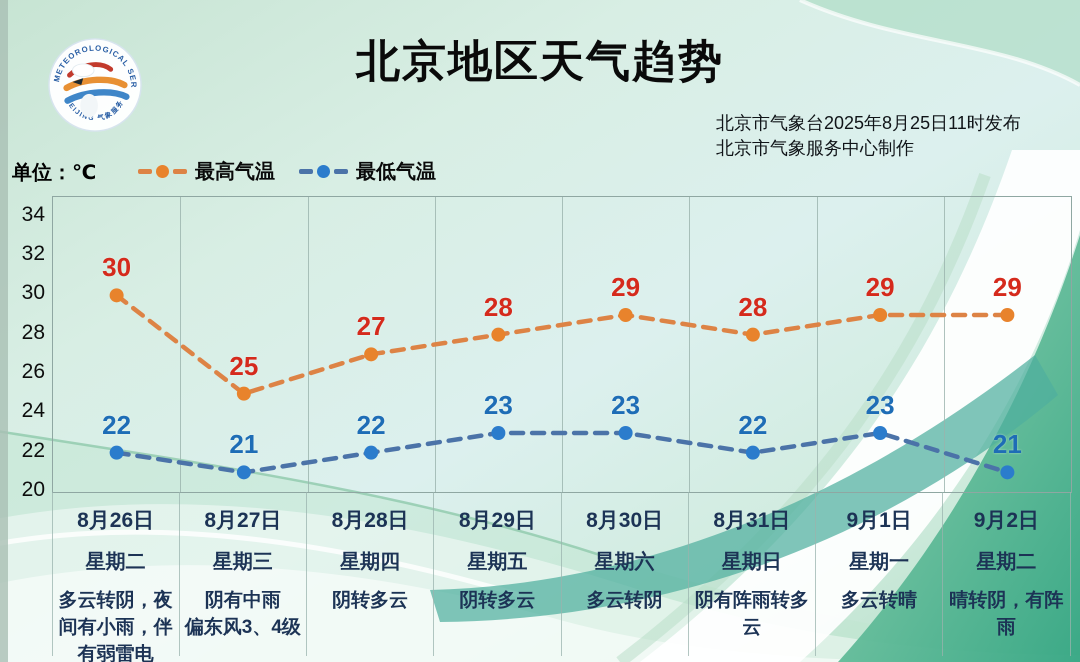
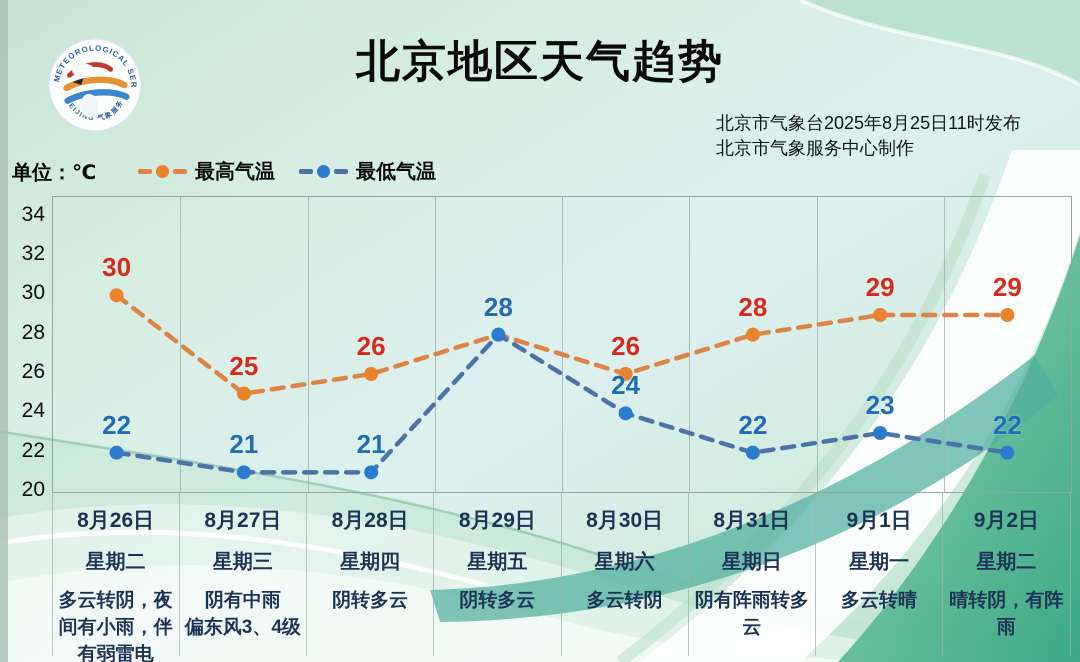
最高气温/8月28日: 27 -> 26
最低气温/8月28日: 22 -> 21
最低气温/8月29日: 23 -> 28
最高气温/8月30日: 29 -> 26
最低气温/8月30日: 23 -> 24
最低气温/9月2日: 21 -> 22
